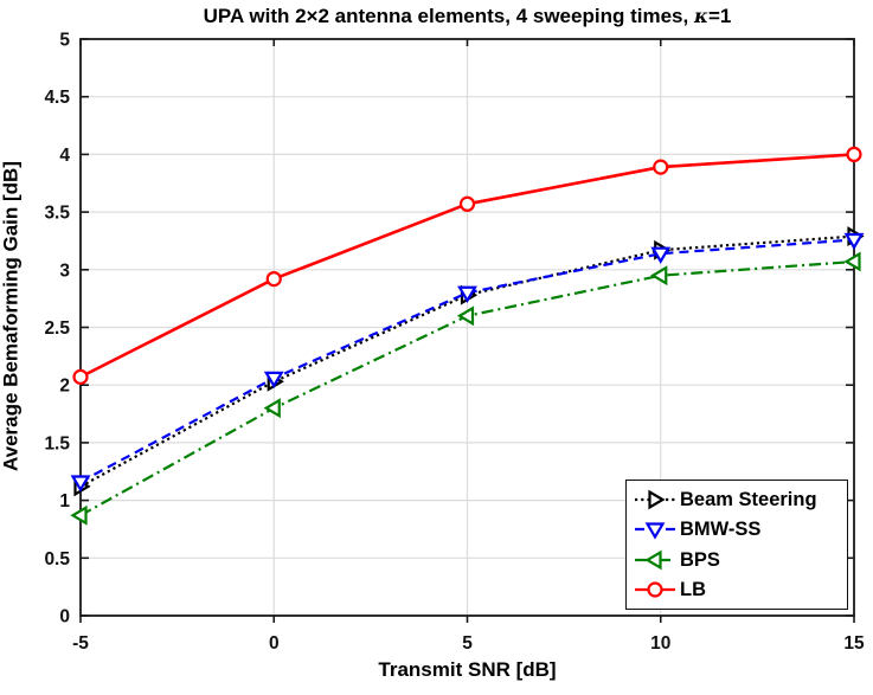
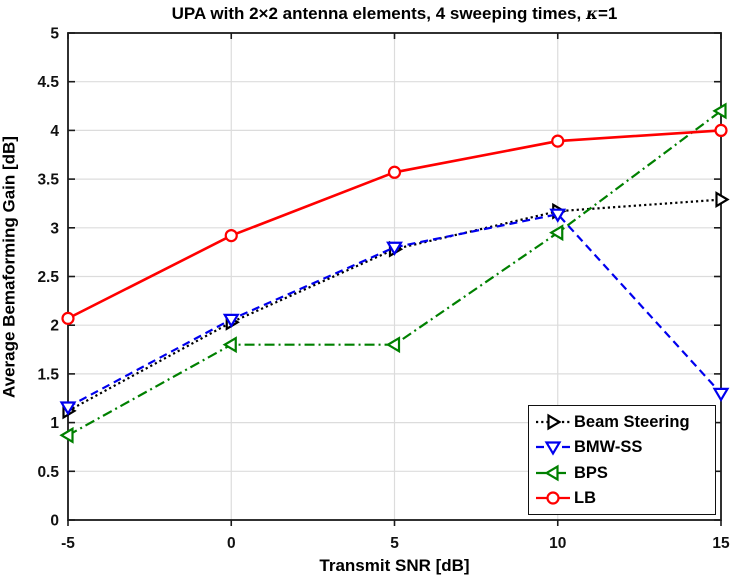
BPS/5: 2.6 -> 1.8
BMW-SS/15: 3.3 -> 1.3
BPS/15: 3.1 -> 4.2
